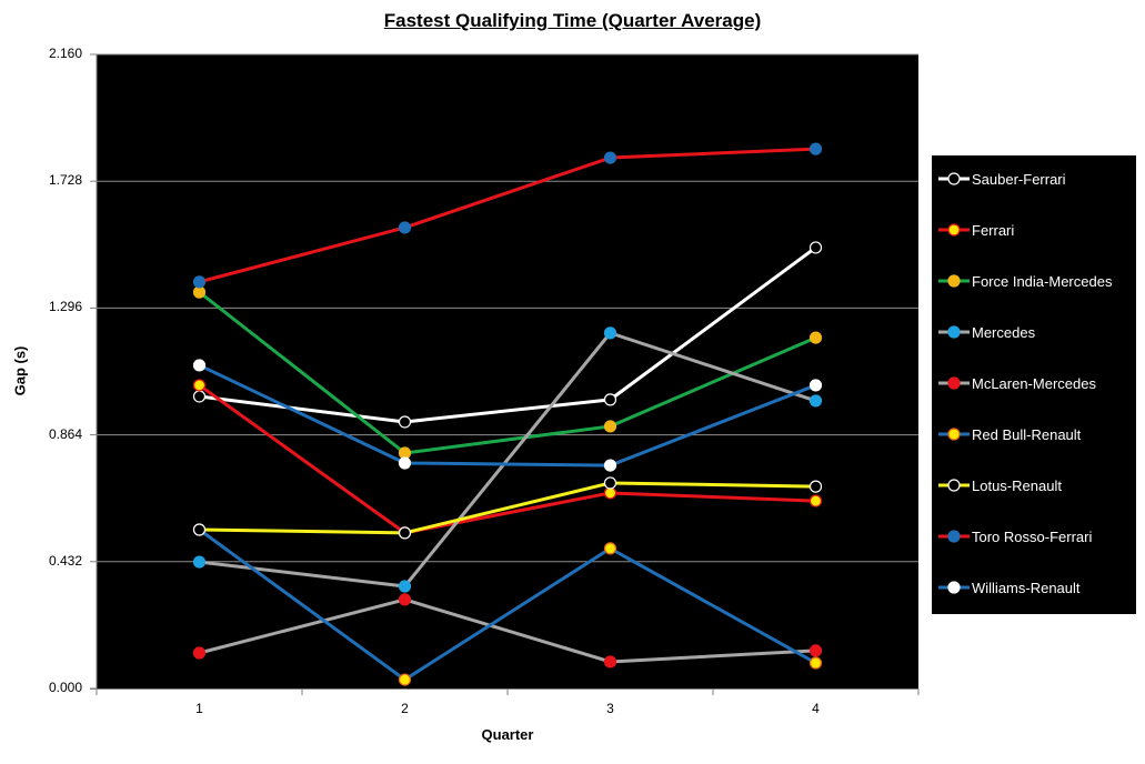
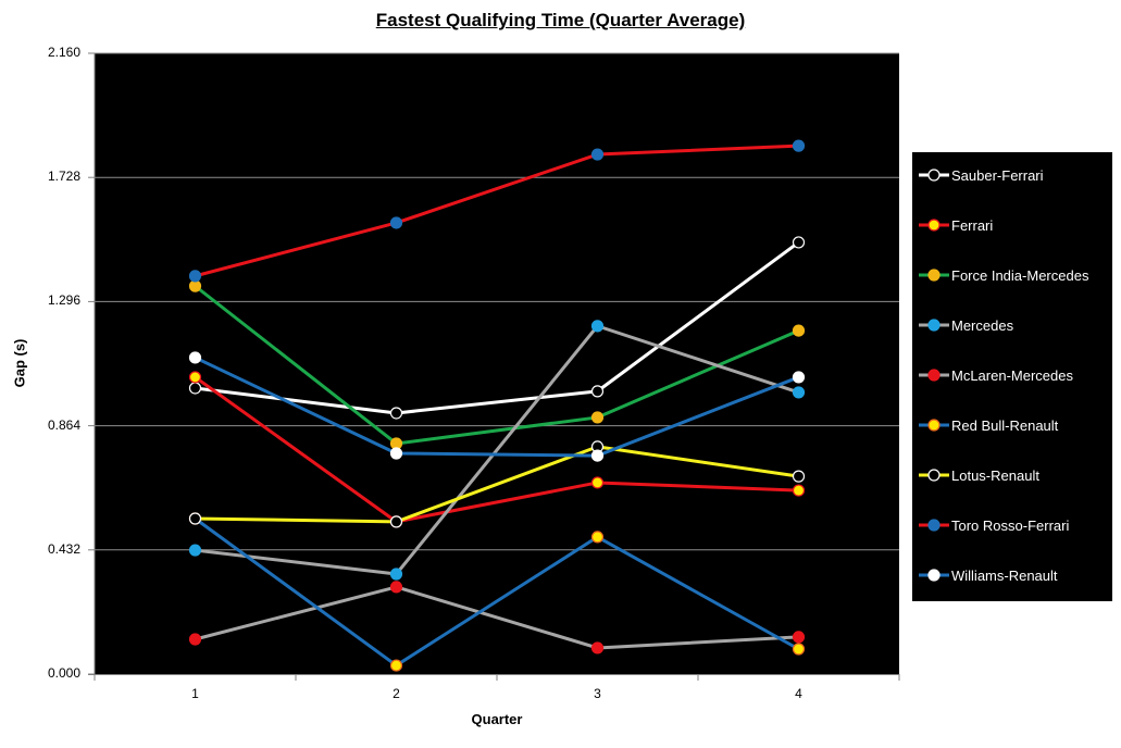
Lotus-Renault/3: 0.70 -> 0.79
